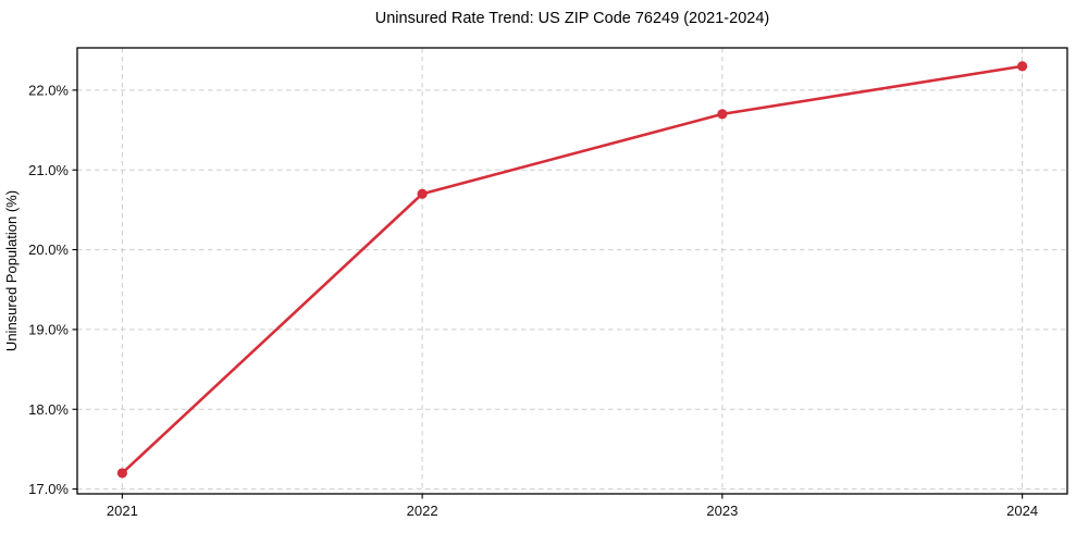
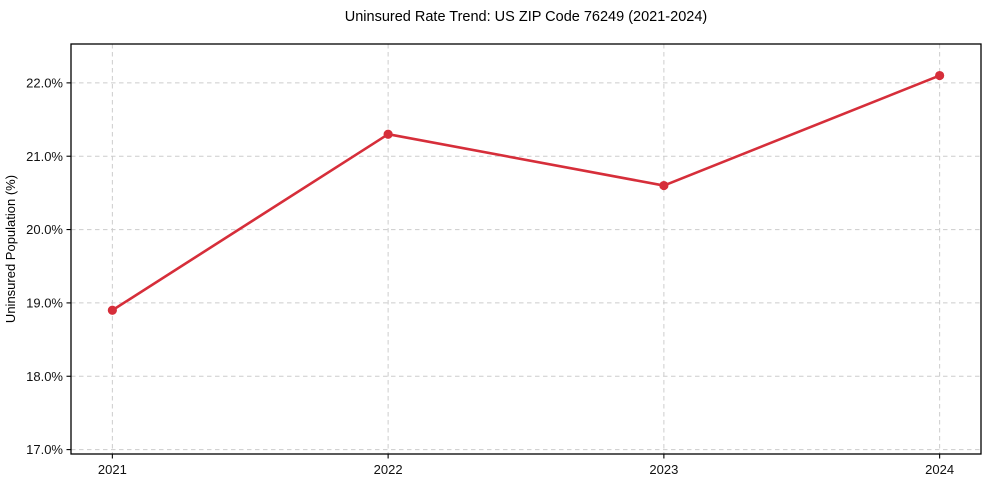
2021: 17.2% -> 18.9%
2022: 20.7% -> 21.3%
2023: 21.7% -> 20.6%
2024: 22.3% -> 22.1%
